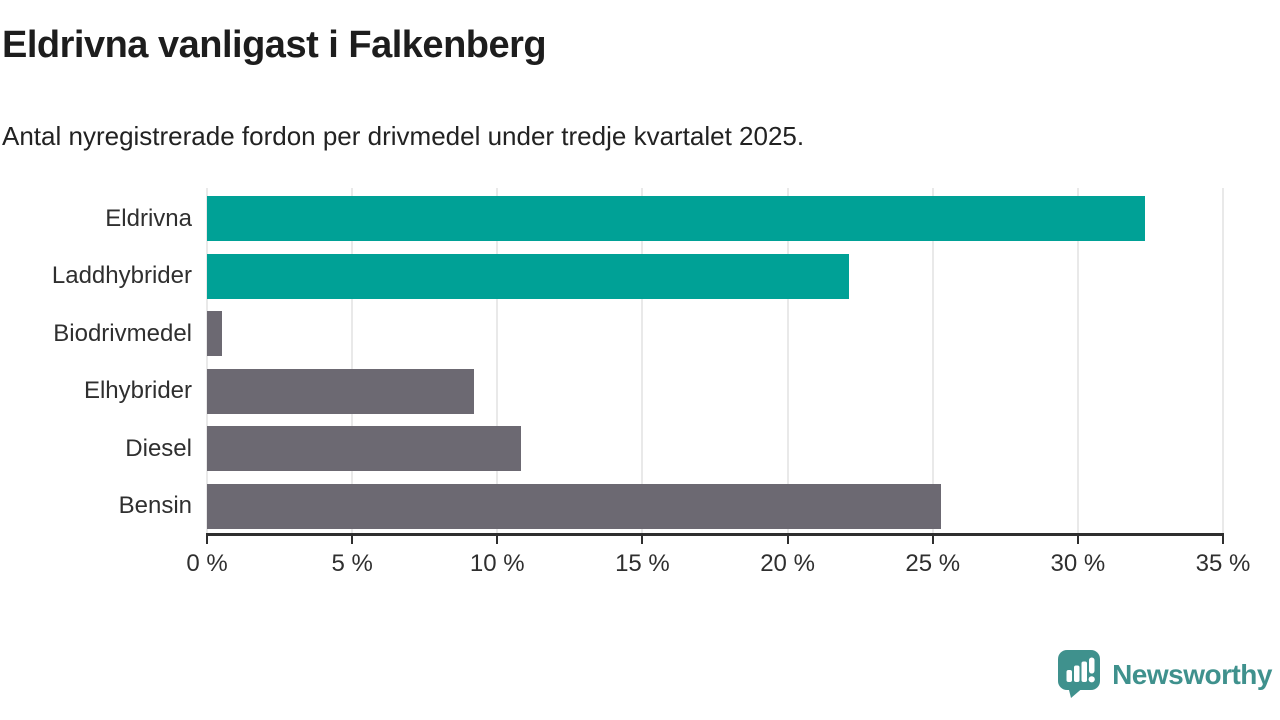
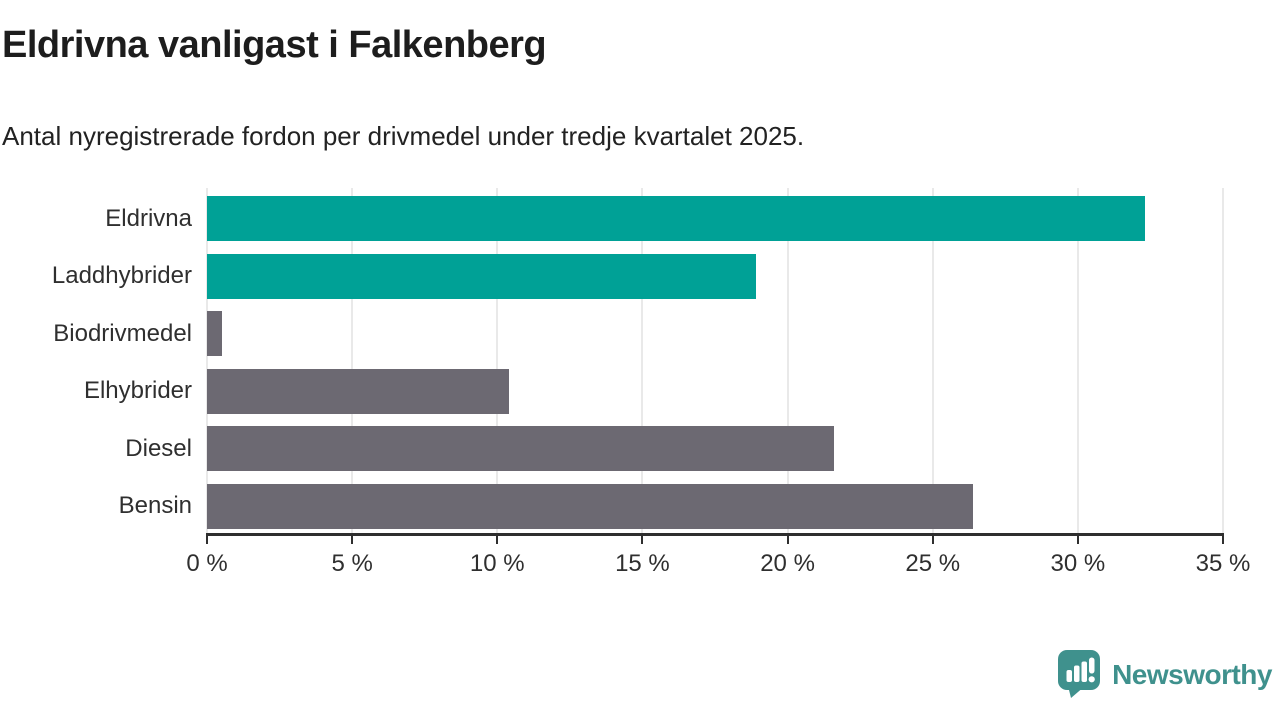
Laddhybrider: 22.1% -> 18.9%
Elhybrider: 9.2% -> 10.4%
Diesel: 10.8% -> 21.6%
Bensin: 25.3% -> 26.4%
